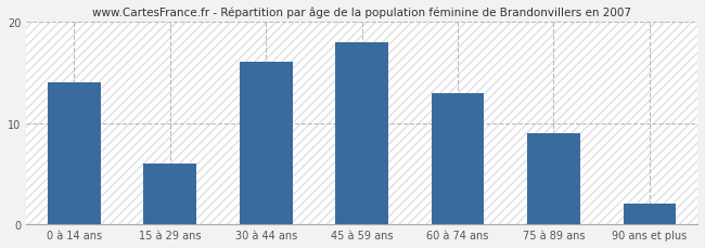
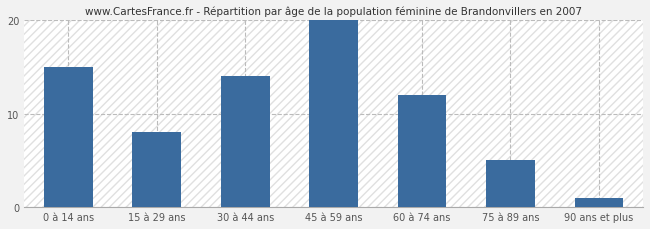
0 à 14 ans: 14 -> 15
15 à 29 ans: 6 -> 8
30 à 44 ans: 16 -> 14
45 à 59 ans: 18 -> 20
60 à 74 ans: 13 -> 12
75 à 89 ans: 9 -> 5
90 ans et plus: 2 -> 1
